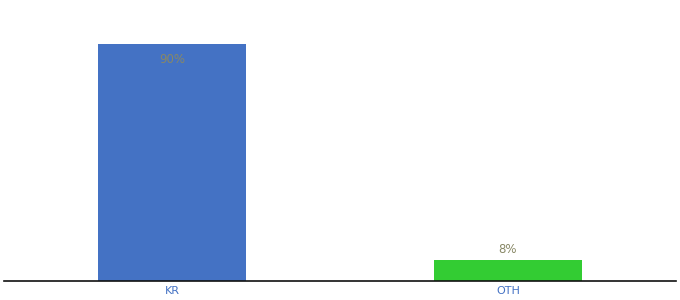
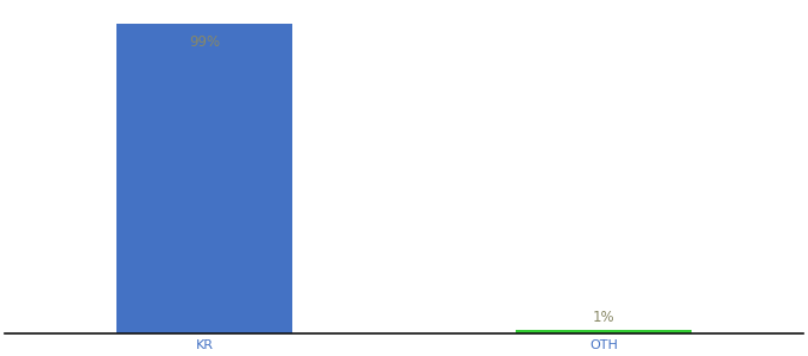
KR: 90% -> 99%
OTH: 8% -> 1%
